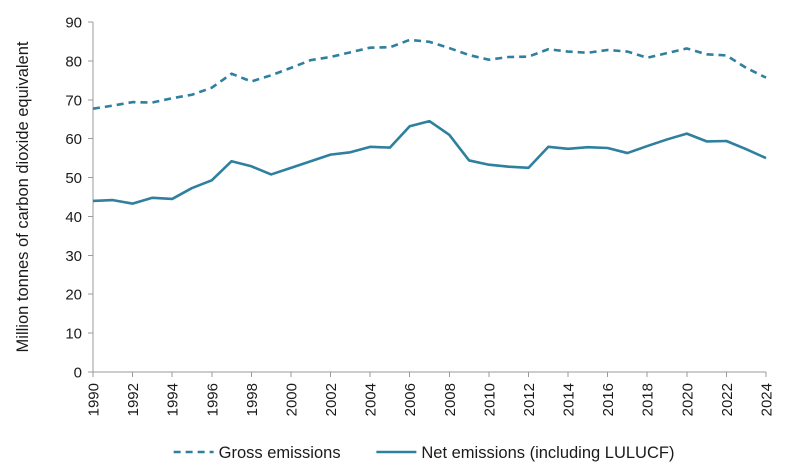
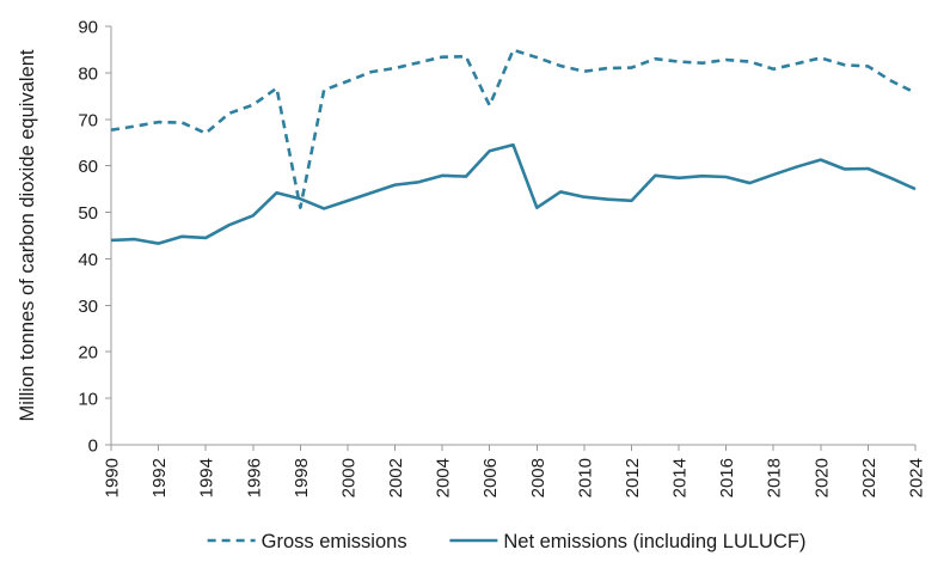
Gross emissions/1994: 70 -> 67
Gross emissions/1998: 75 -> 51
Gross emissions/2006: 85 -> 73
Net emissions (including LULUCF)/2008: 61 -> 51
